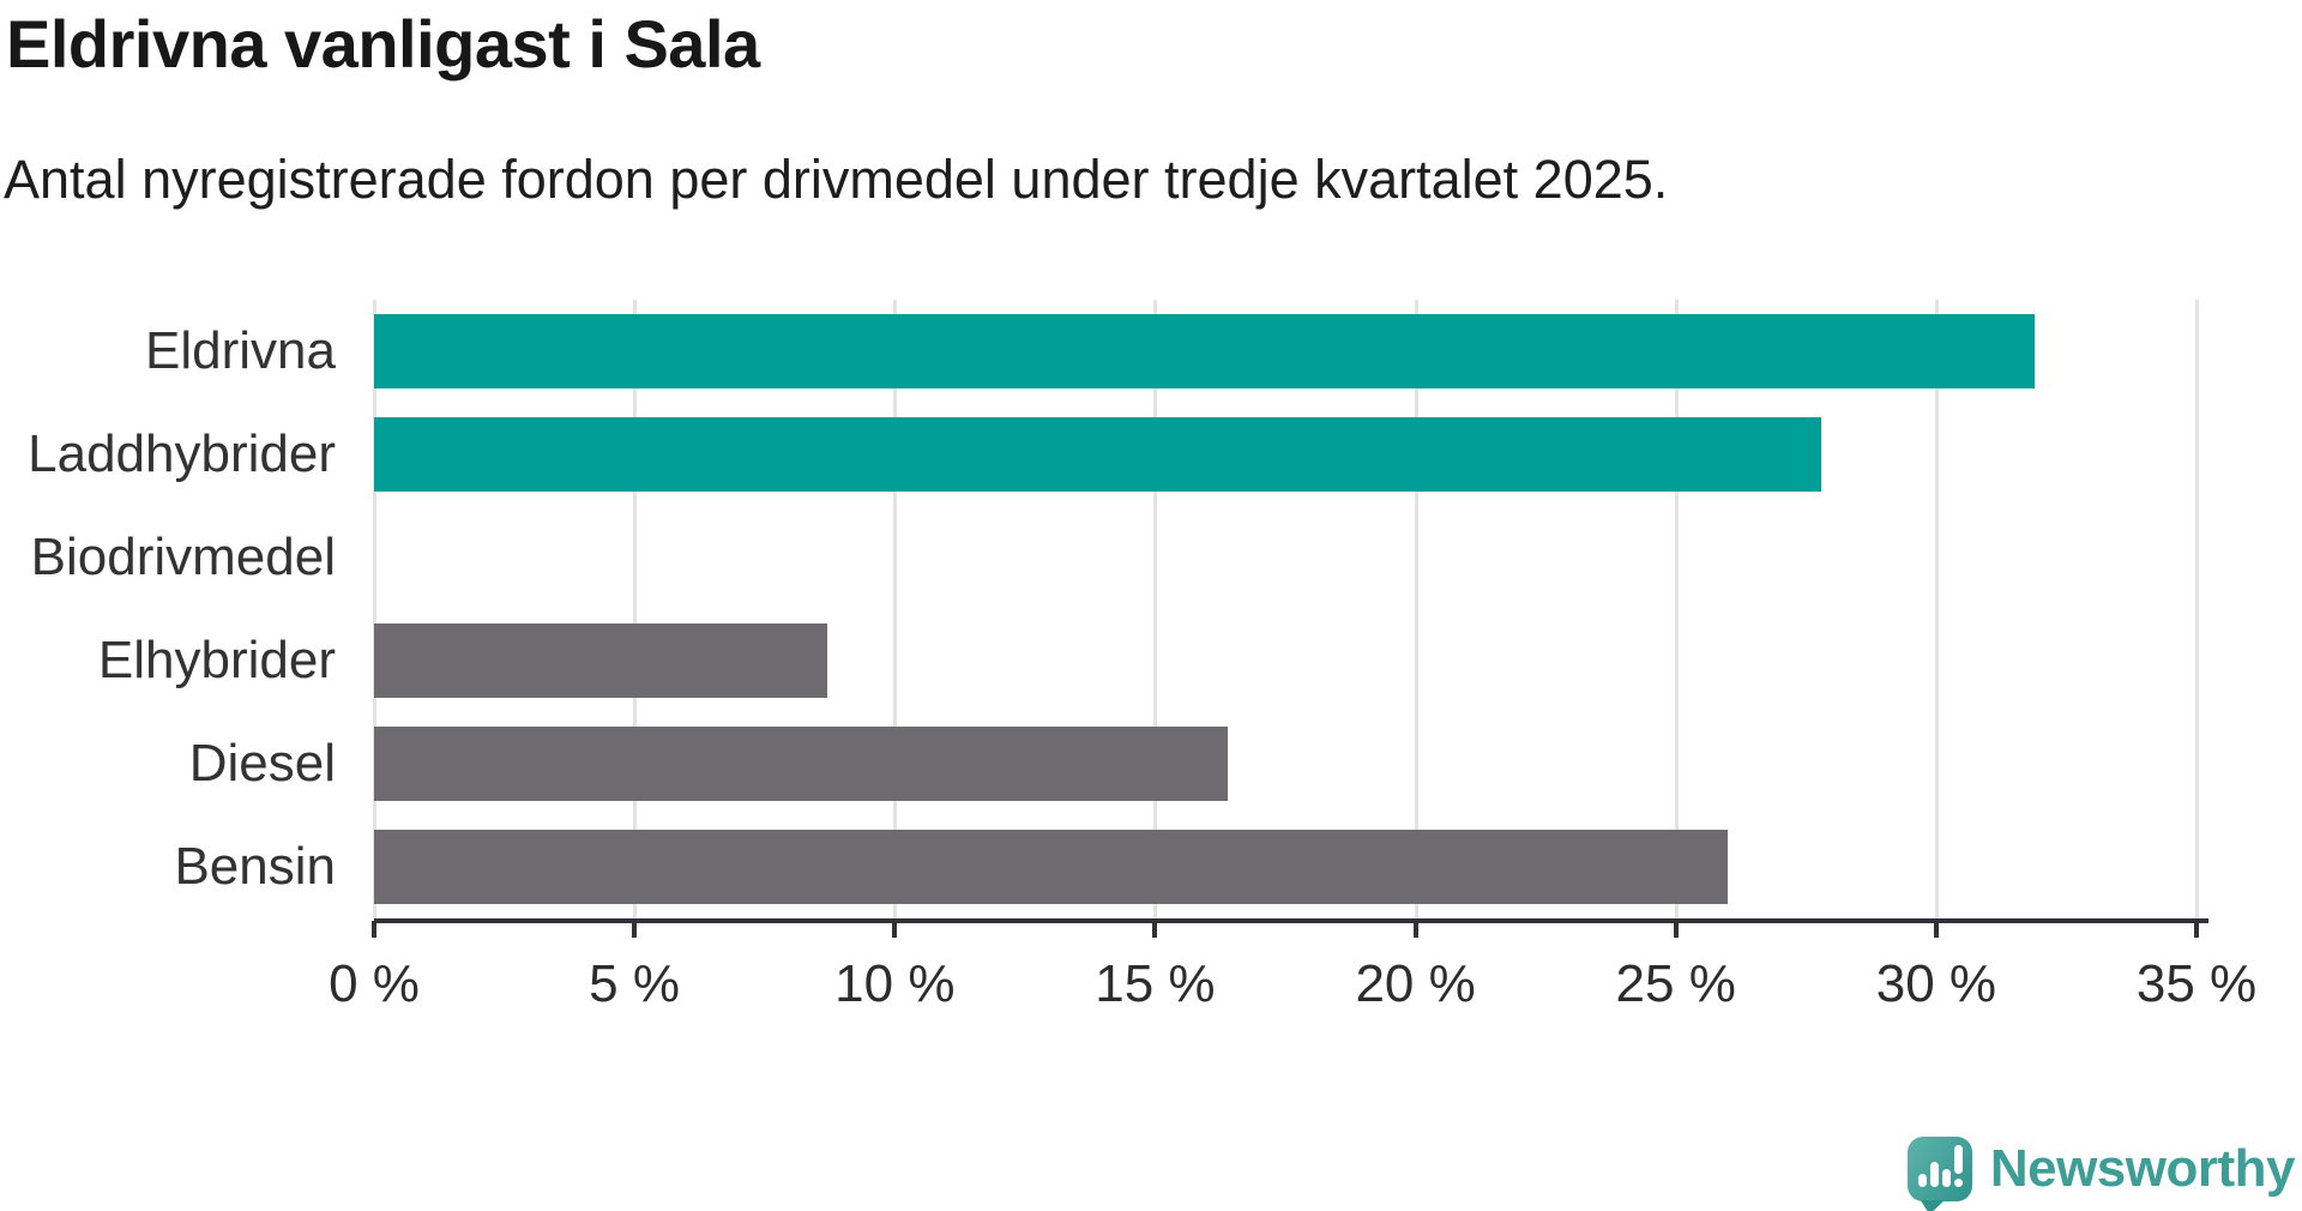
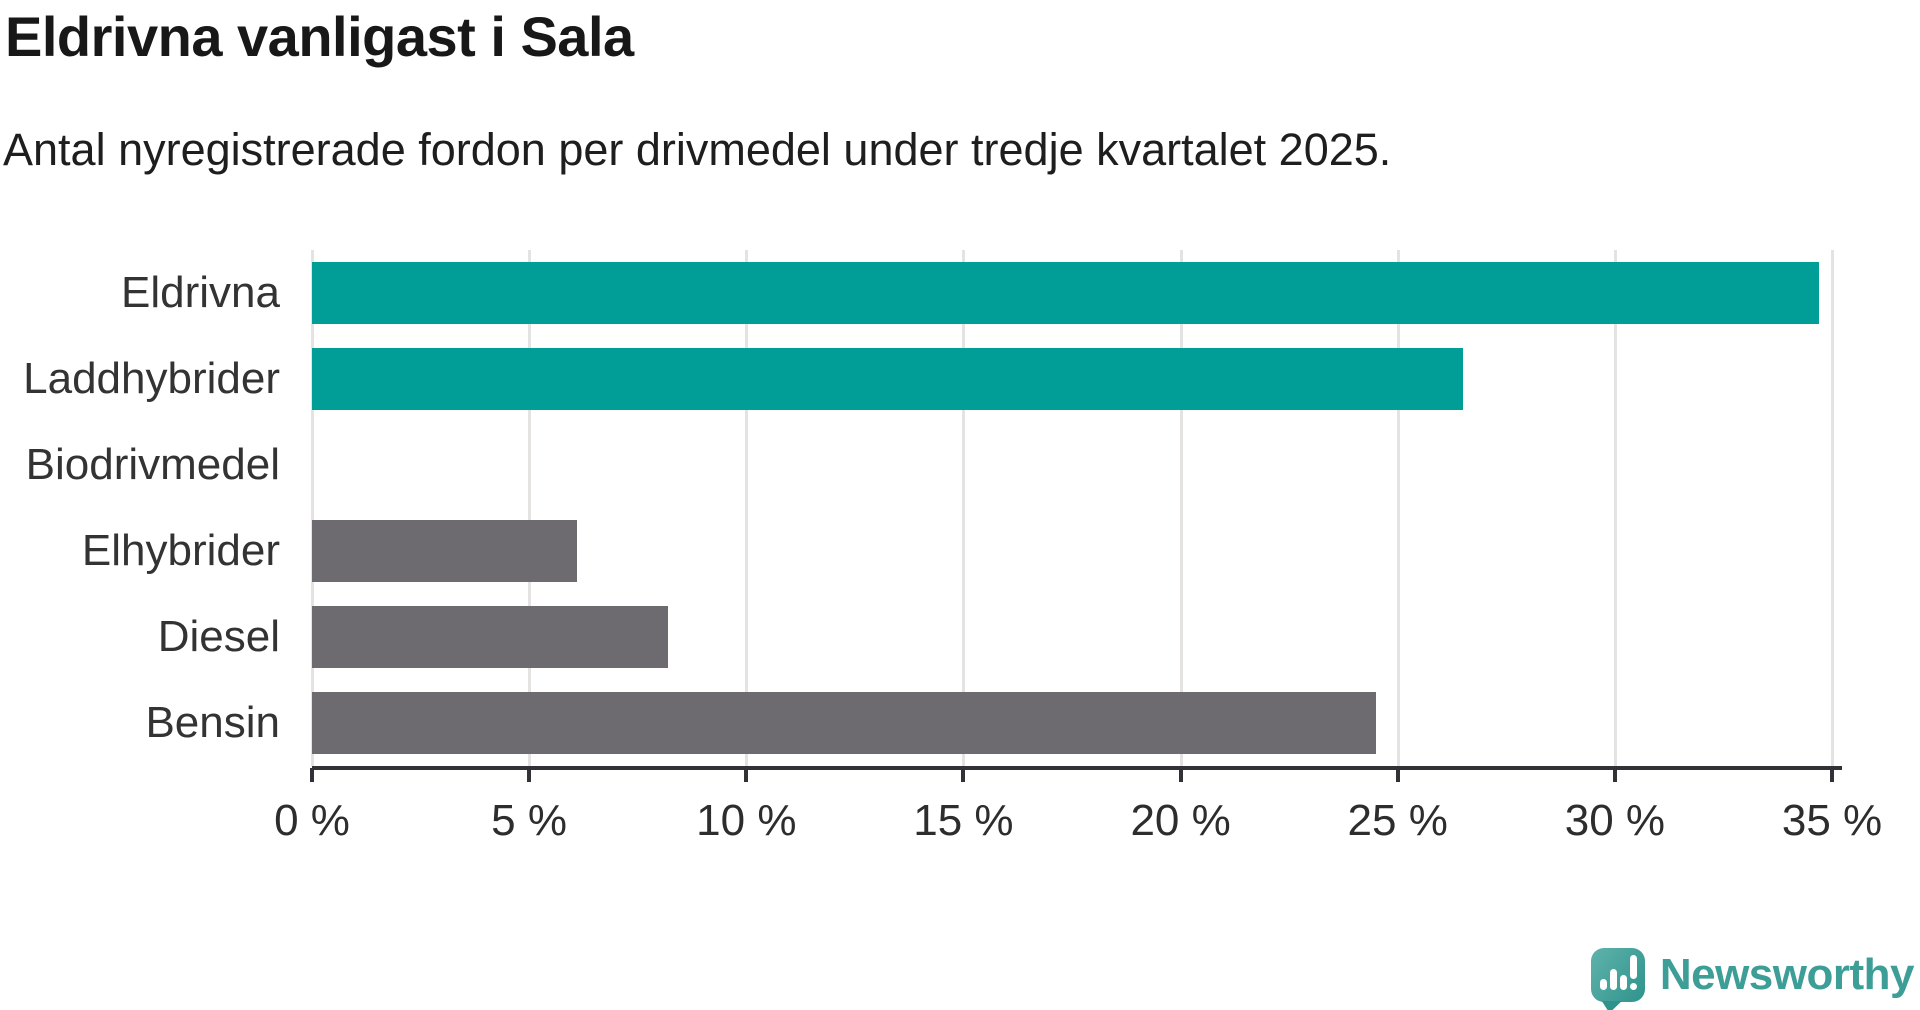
Eldrivna: 31.9% -> 34.7%
Laddhybrider: 27.8% -> 26.5%
Elhybrider: 8.7% -> 6.1%
Diesel: 16.4% -> 8.2%
Bensin: 26.0% -> 24.5%
